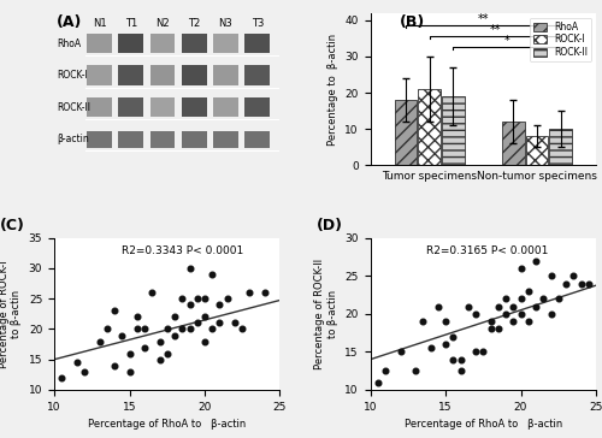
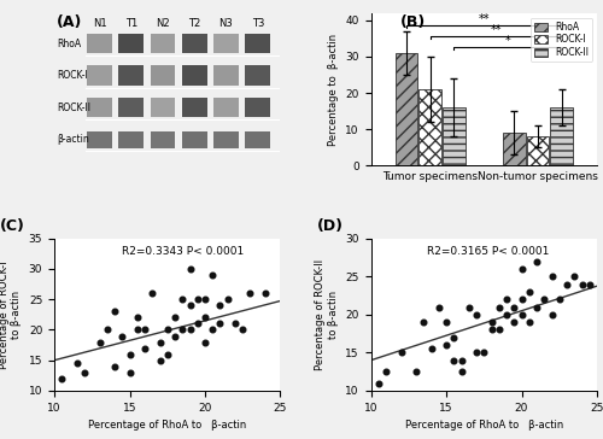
RhoA/Tumor specimens: 18 -> 31
ROCK-II/Tumor specimens: 19 -> 16
RhoA/Non-tumor specimens: 12 -> 9
ROCK-II/Non-tumor specimens: 10 -> 16
